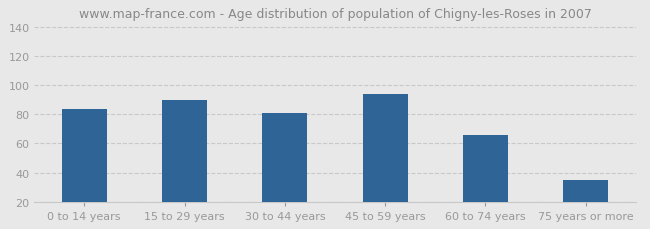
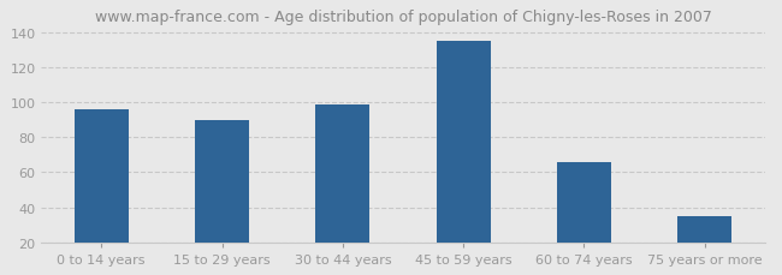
0 to 14 years: 84 -> 96
30 to 44 years: 81 -> 99
45 to 59 years: 94 -> 135
